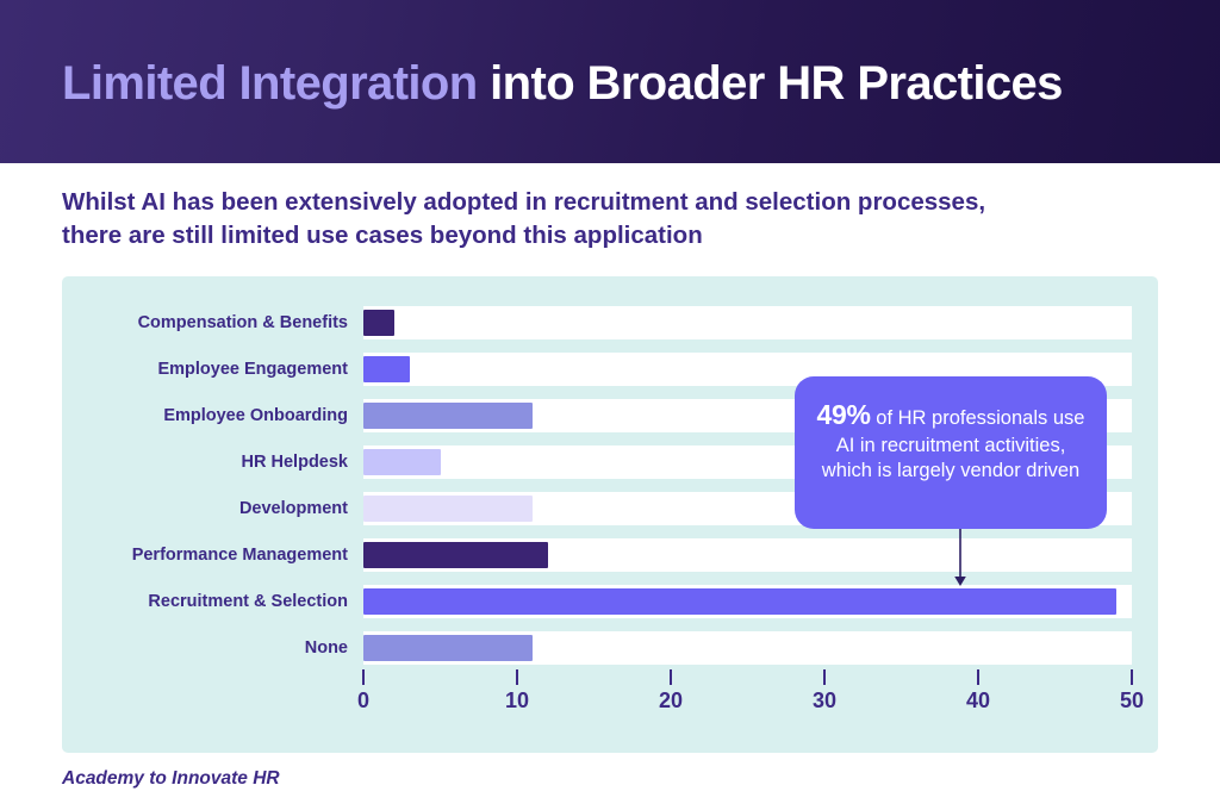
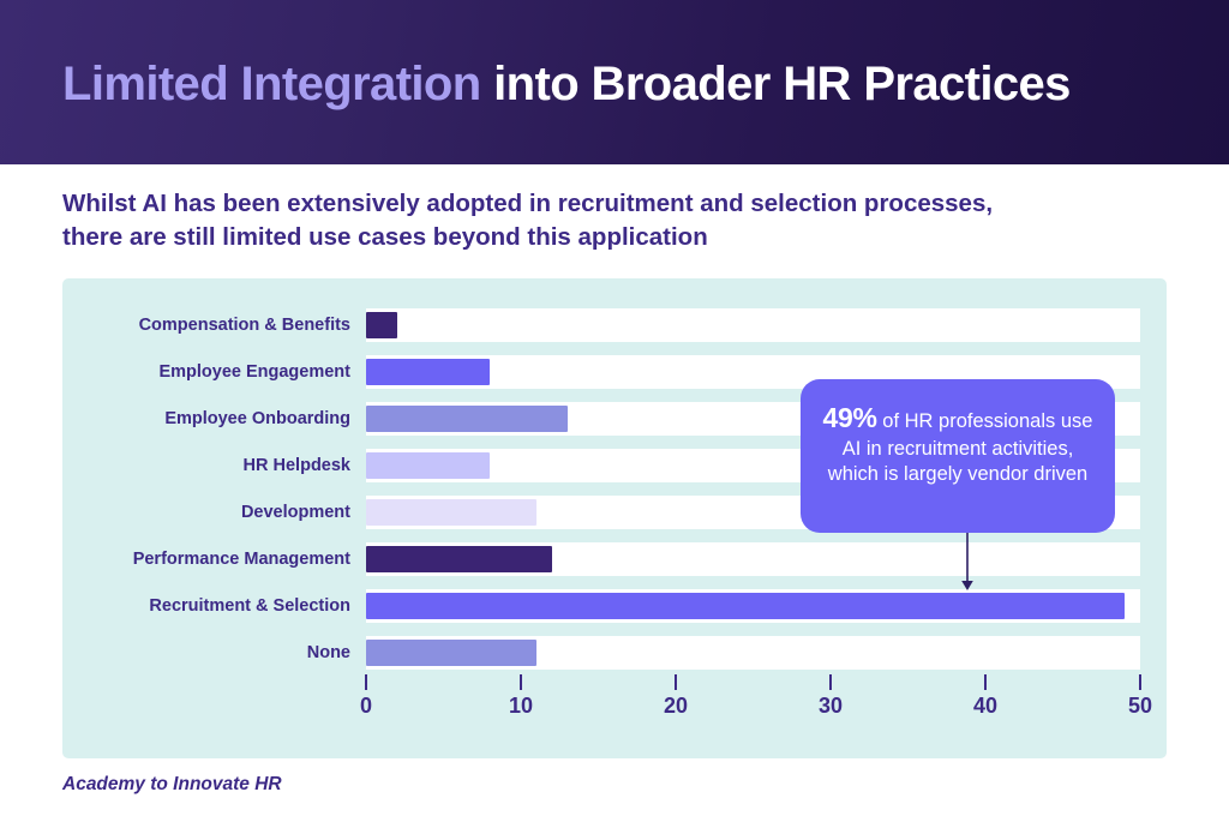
Employee Engagement: 3 -> 8
Employee Onboarding: 11 -> 13
HR Helpdesk: 5 -> 8
